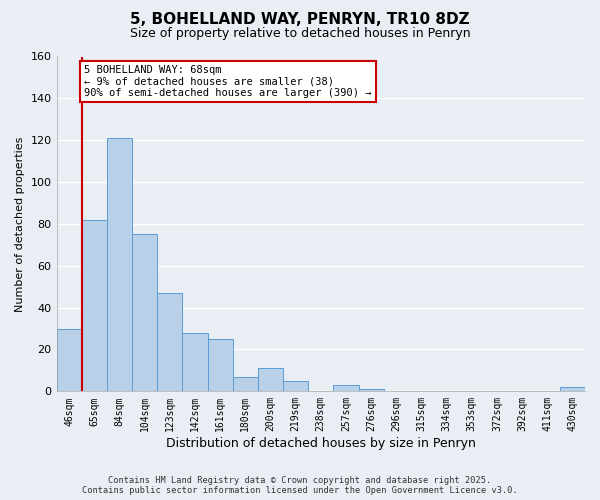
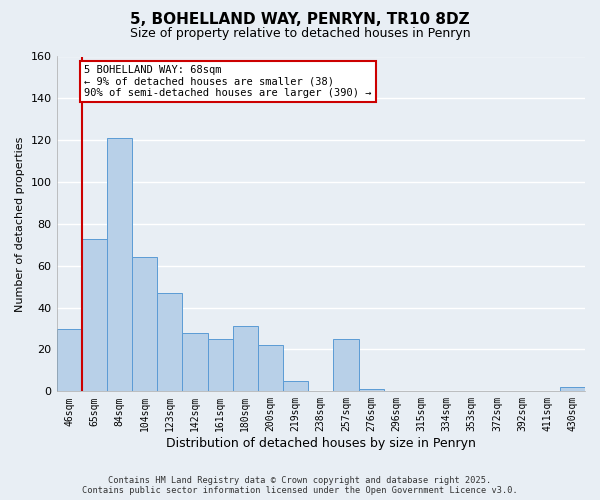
65sqm: 82 -> 73
104sqm: 75 -> 64
180sqm: 7 -> 31
200sqm: 11 -> 22
257sqm: 3 -> 25
